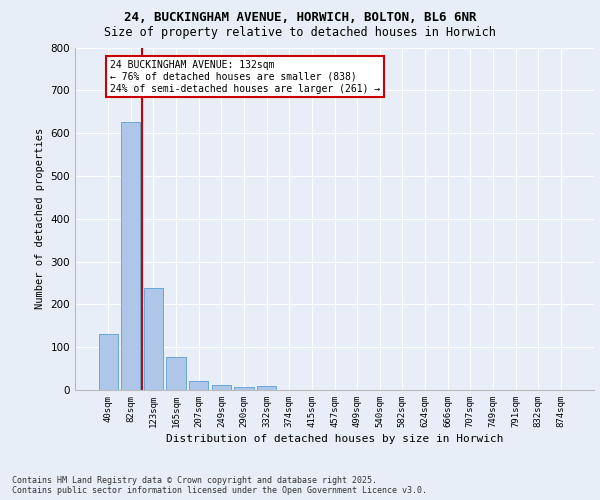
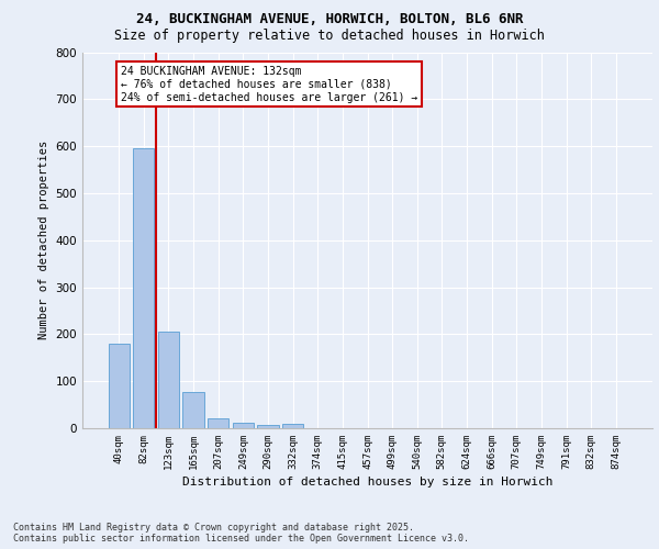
40sqm: 130 -> 180
82sqm: 625 -> 595
123sqm: 238 -> 205
